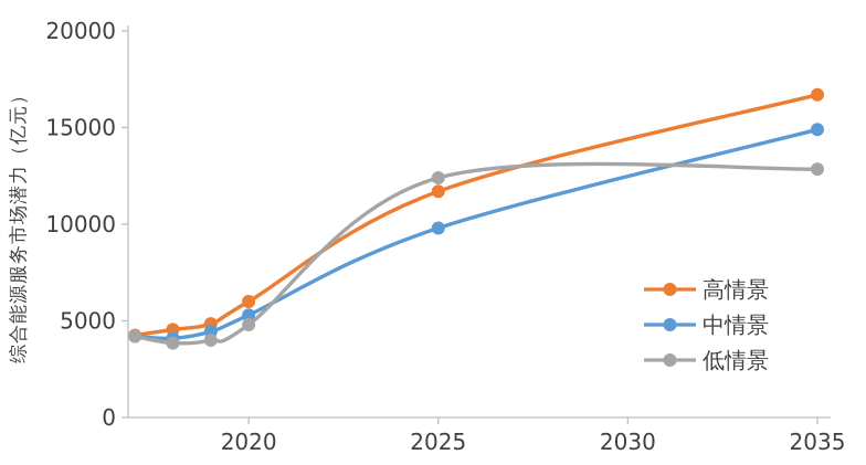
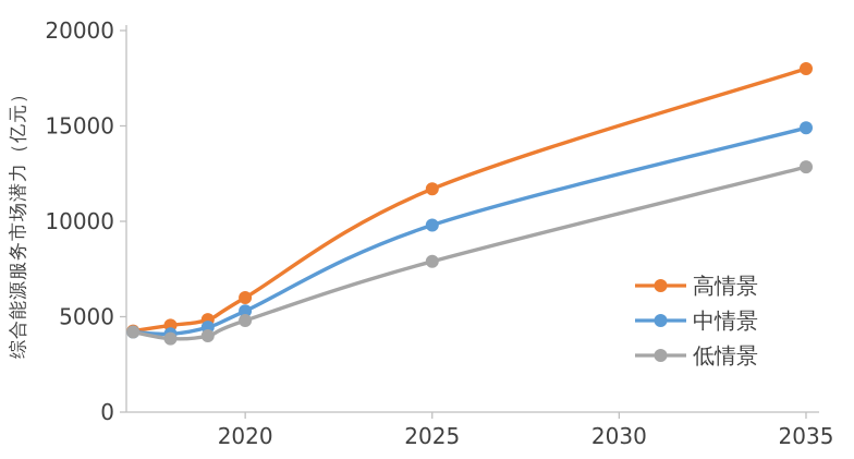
低情景/2025: 12400 -> 7900
高情景/2035: 16700 -> 18000
